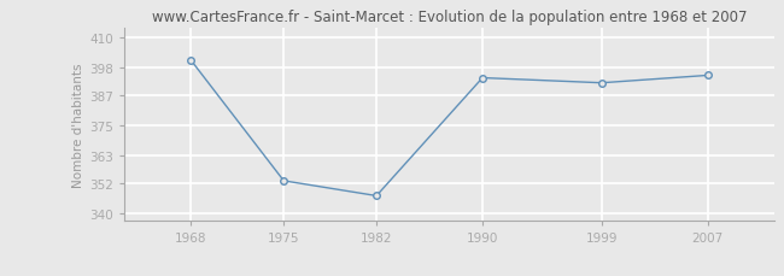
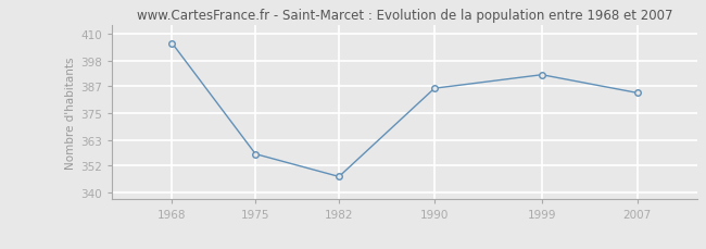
1968: 401 -> 406
1975: 353 -> 357
1990: 394 -> 386
2007: 395 -> 384
